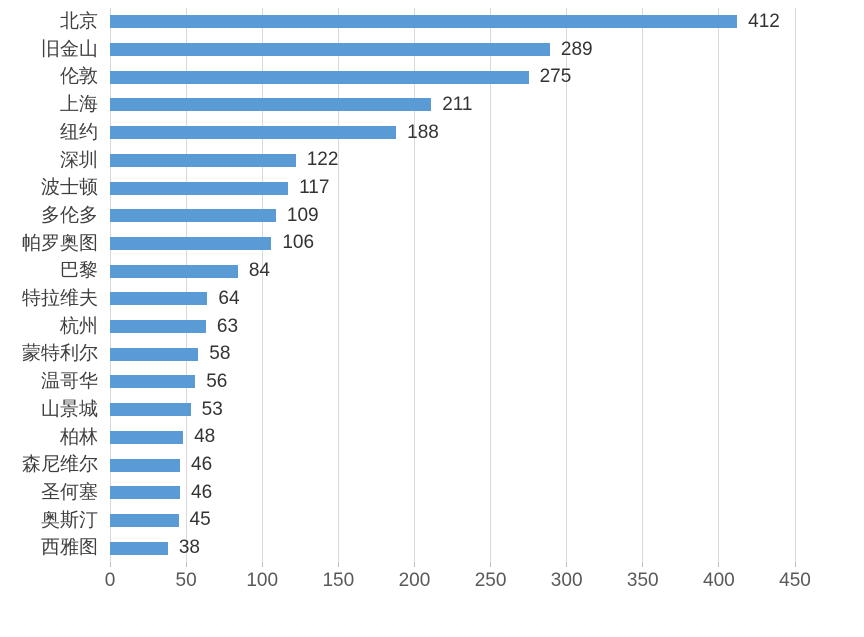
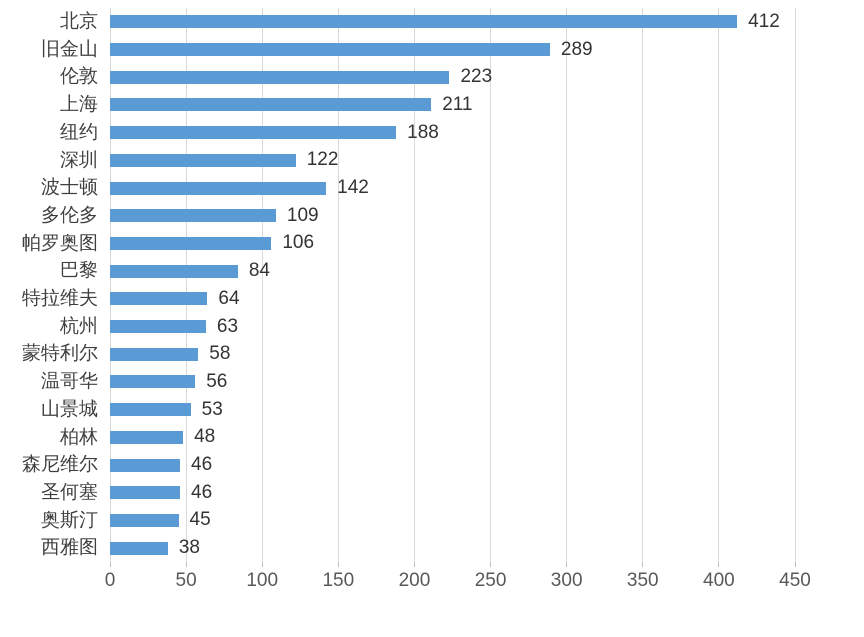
伦敦: 275 -> 223
波士顿: 117 -> 142
